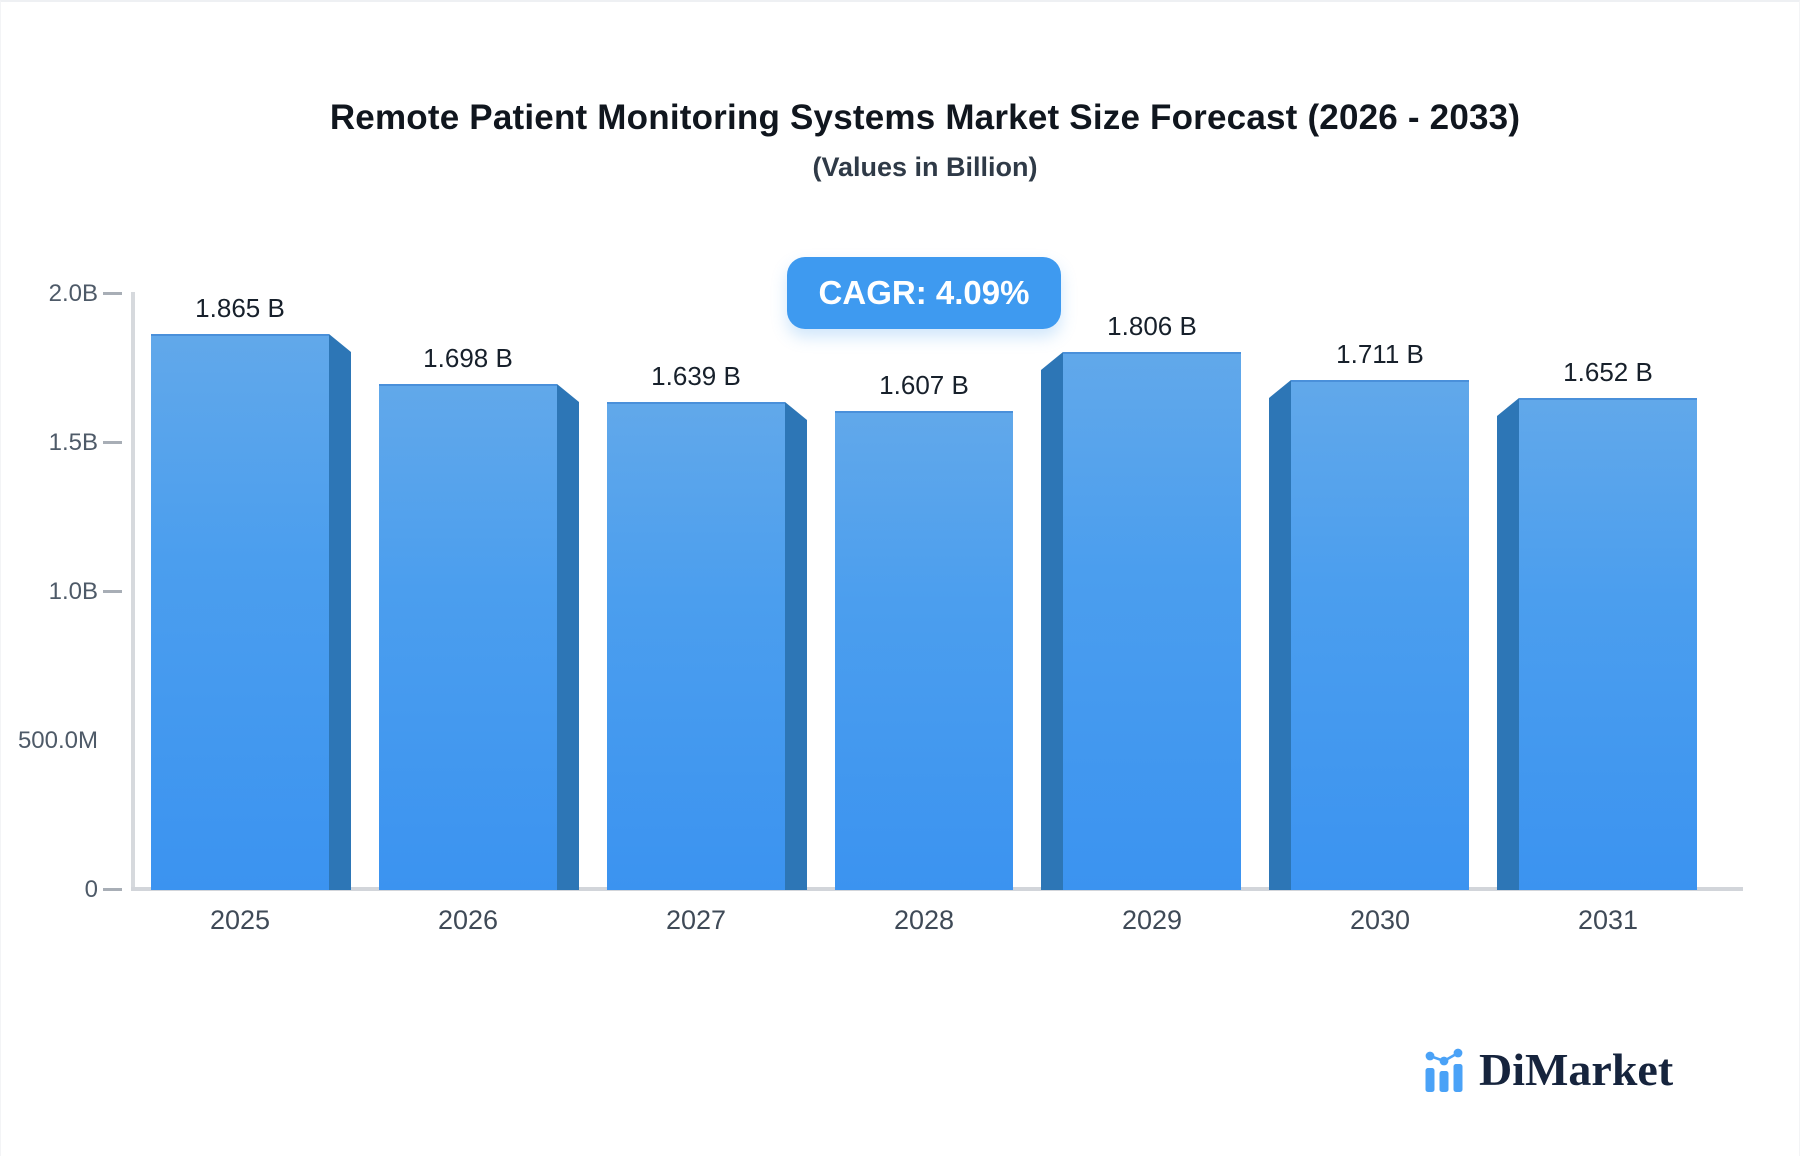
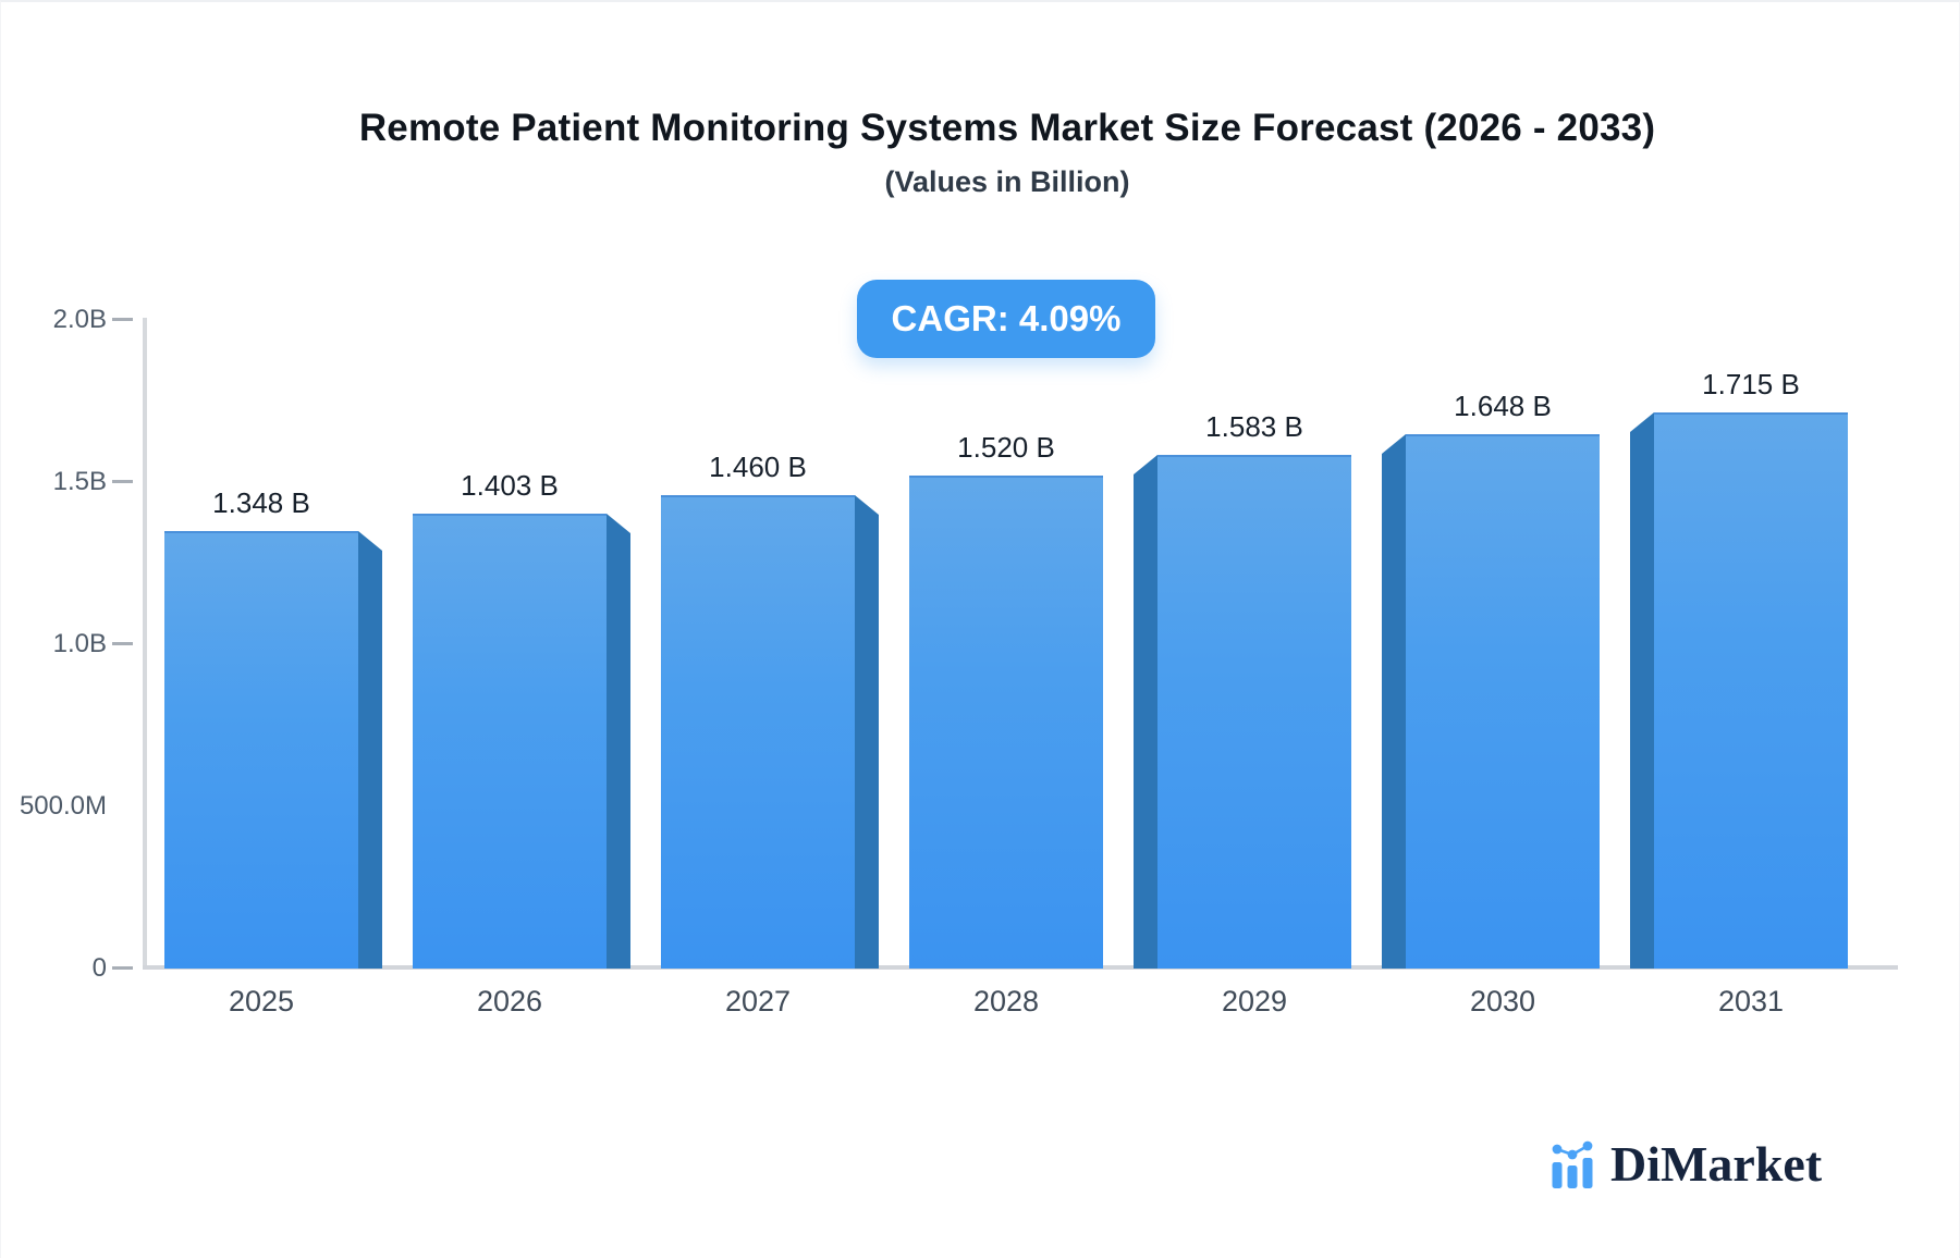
2025: 1.865 -> 1.348
2026: 1.698 -> 1.403
2027: 1.639 -> 1.460
2028: 1.607 -> 1.520
2029: 1.806 -> 1.583
2030: 1.711 -> 1.648
2031: 1.652 -> 1.715
